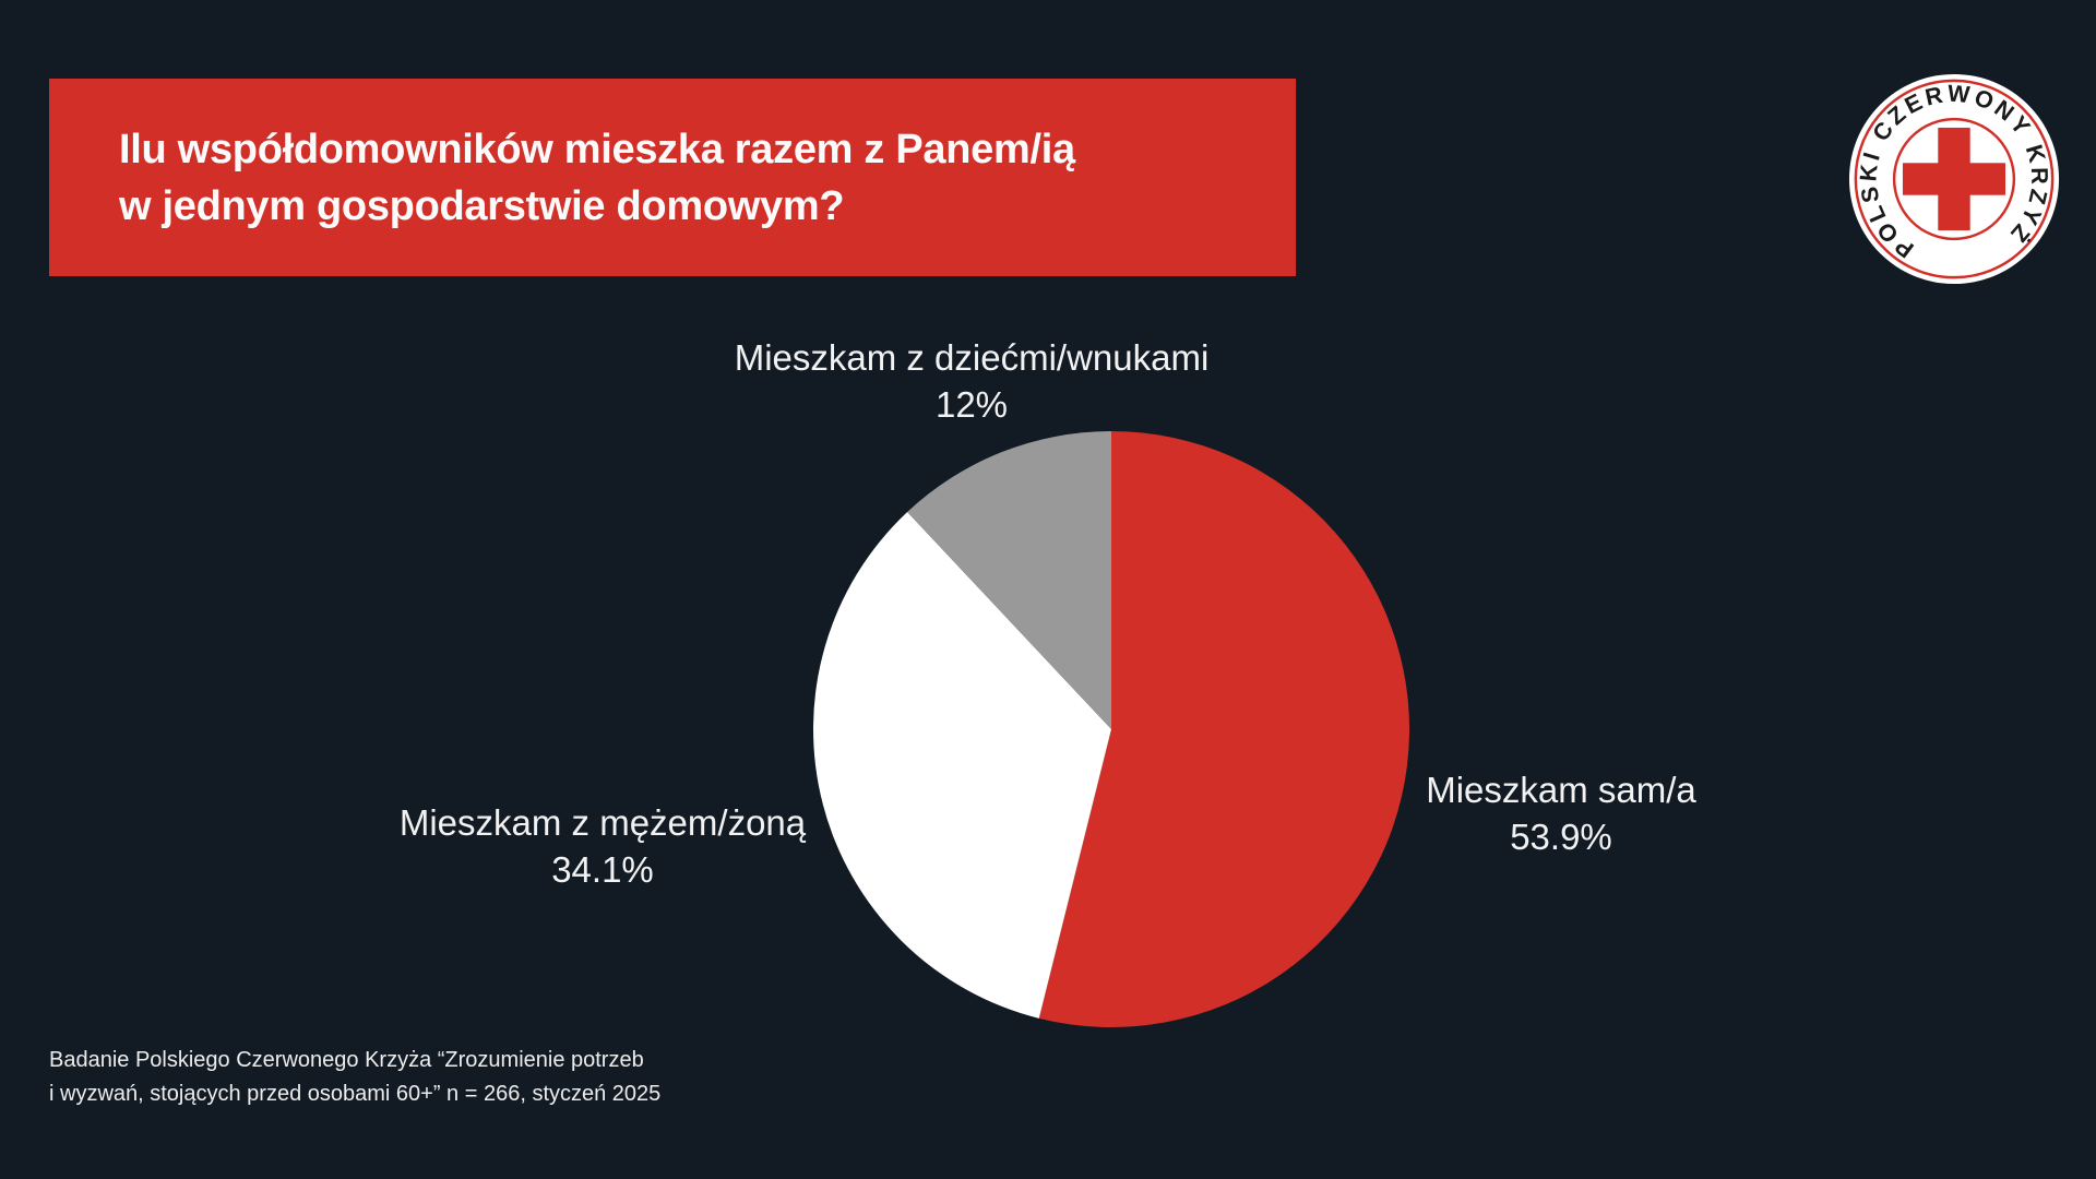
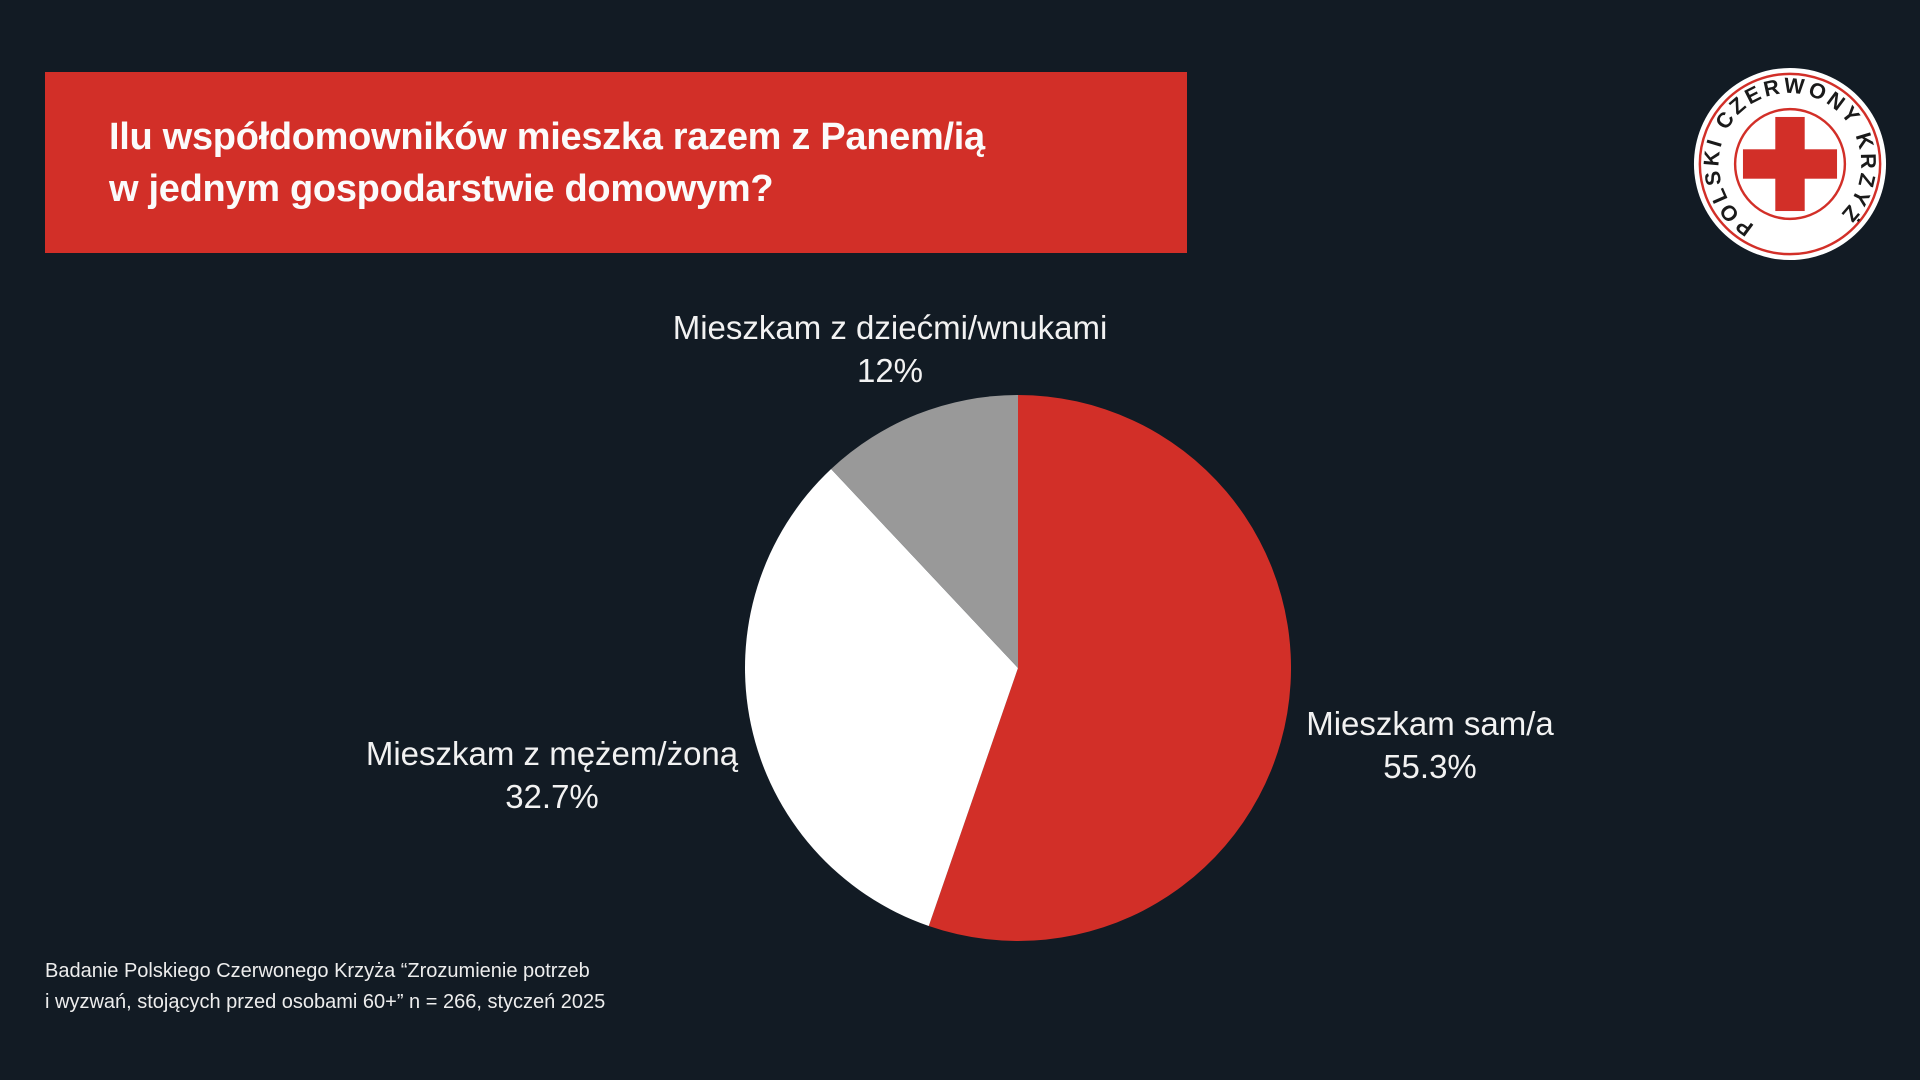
Mieszkam sam/a: 53.9% -> 55.3%
Mieszkam z mężem/żoną: 34.1% -> 32.7%
